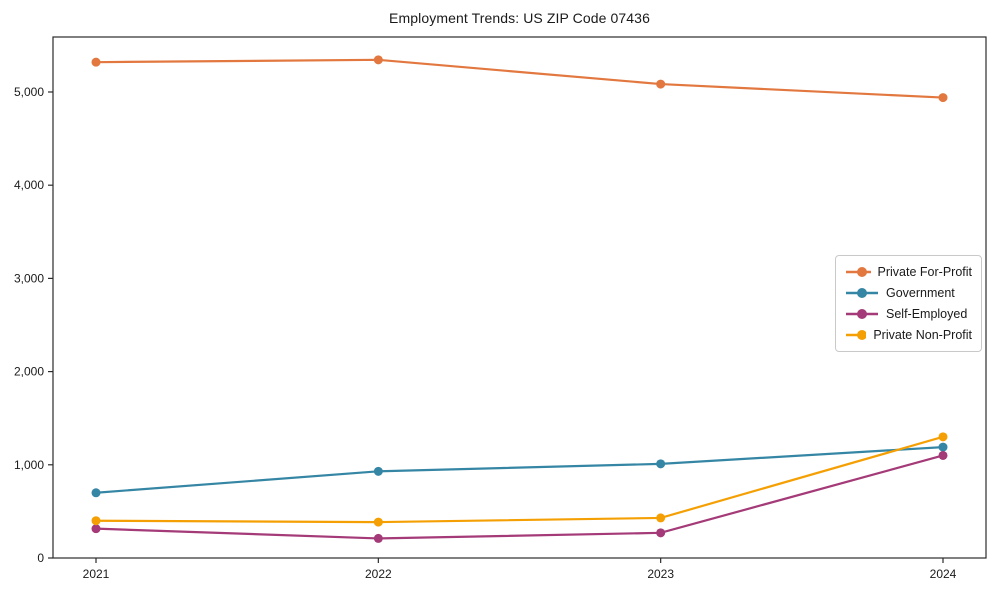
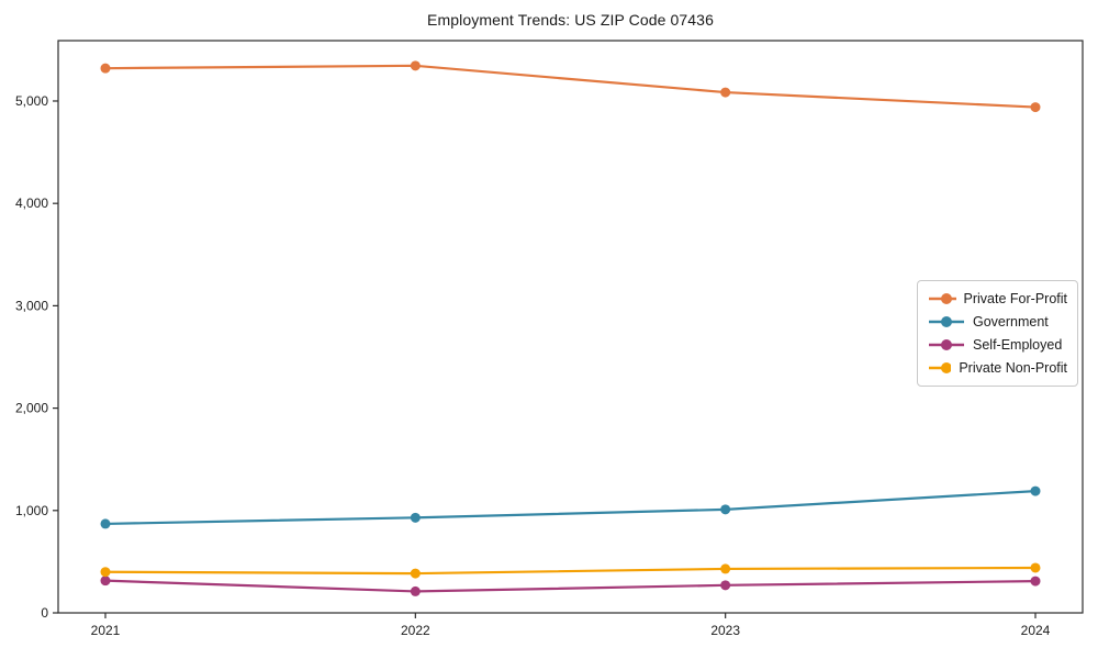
Government/2021: 700 -> 900
Self-Employed/2024: 1100 -> 300
Private Non-Profit/2024: 1300 -> 400
